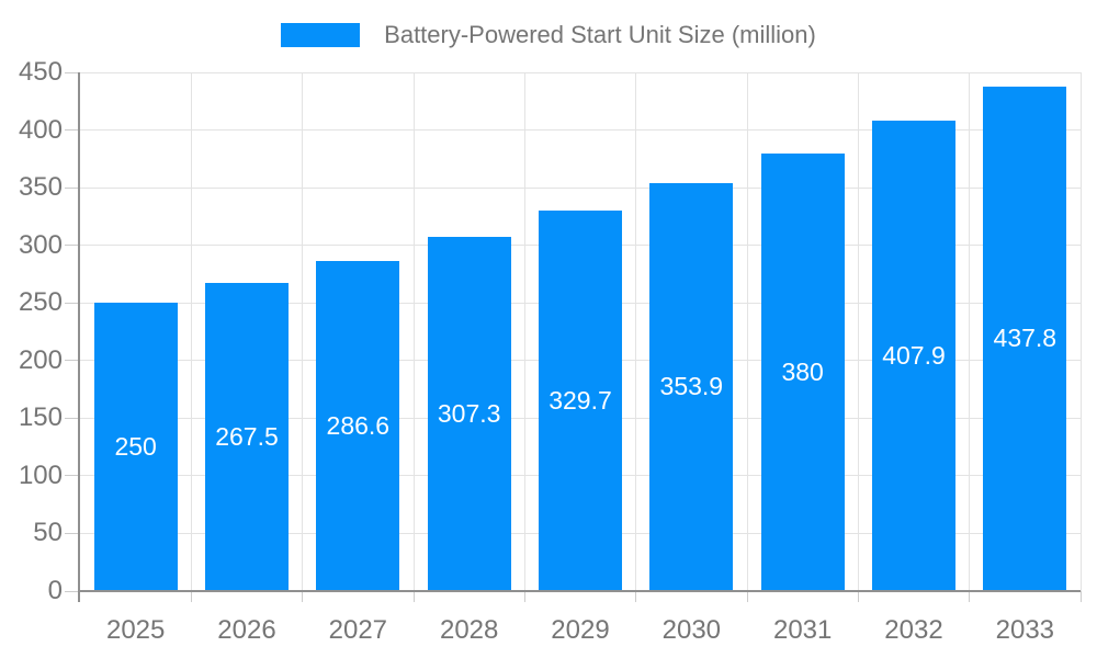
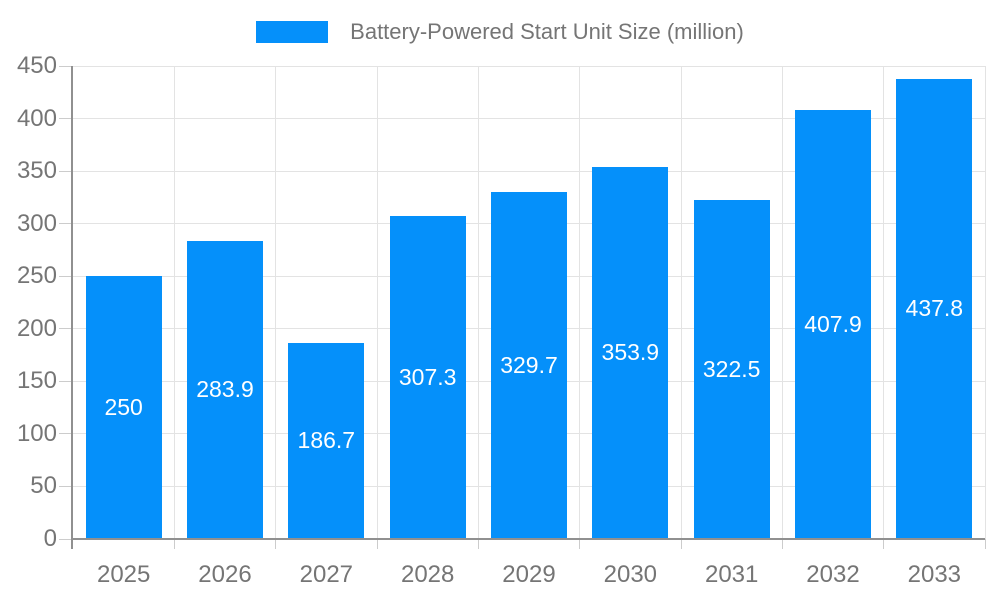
2026: 267.5 -> 283.9
2027: 286.6 -> 186.7
2031: 380 -> 322.5
